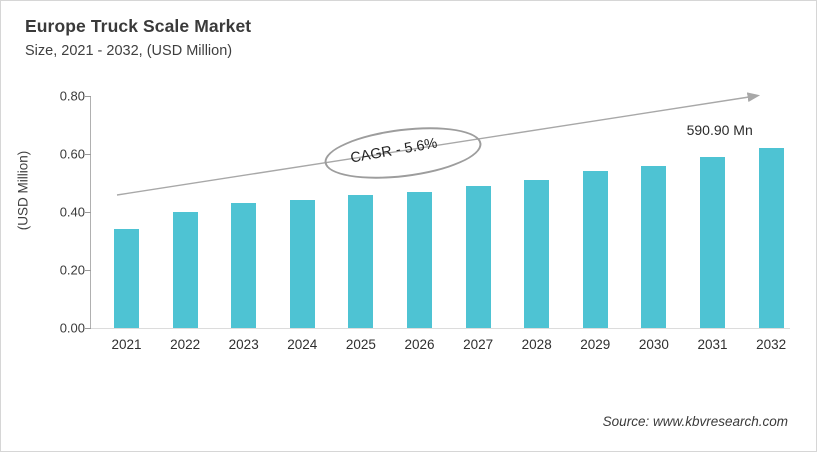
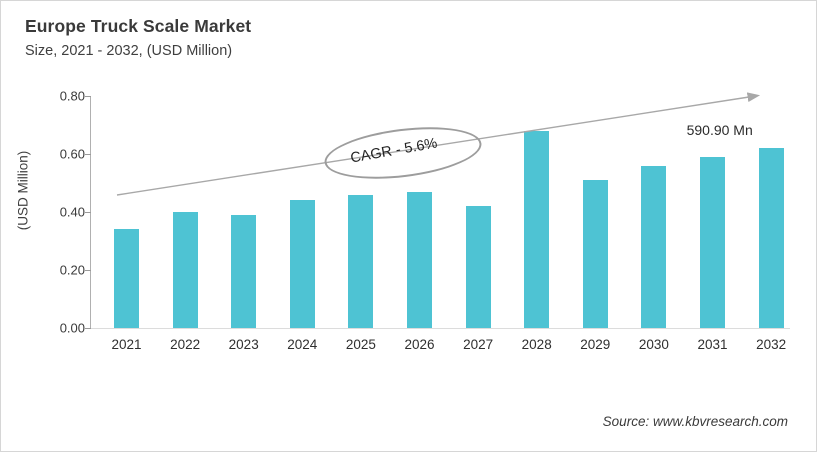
2023: 0.43 -> 0.39
2027: 0.49 -> 0.42
2028: 0.51 -> 0.68
2029: 0.54 -> 0.51
